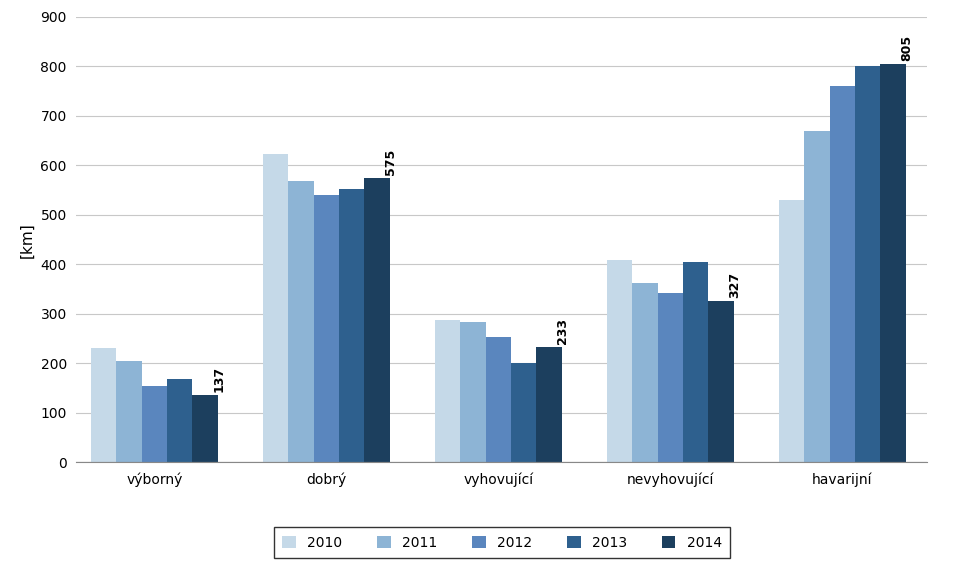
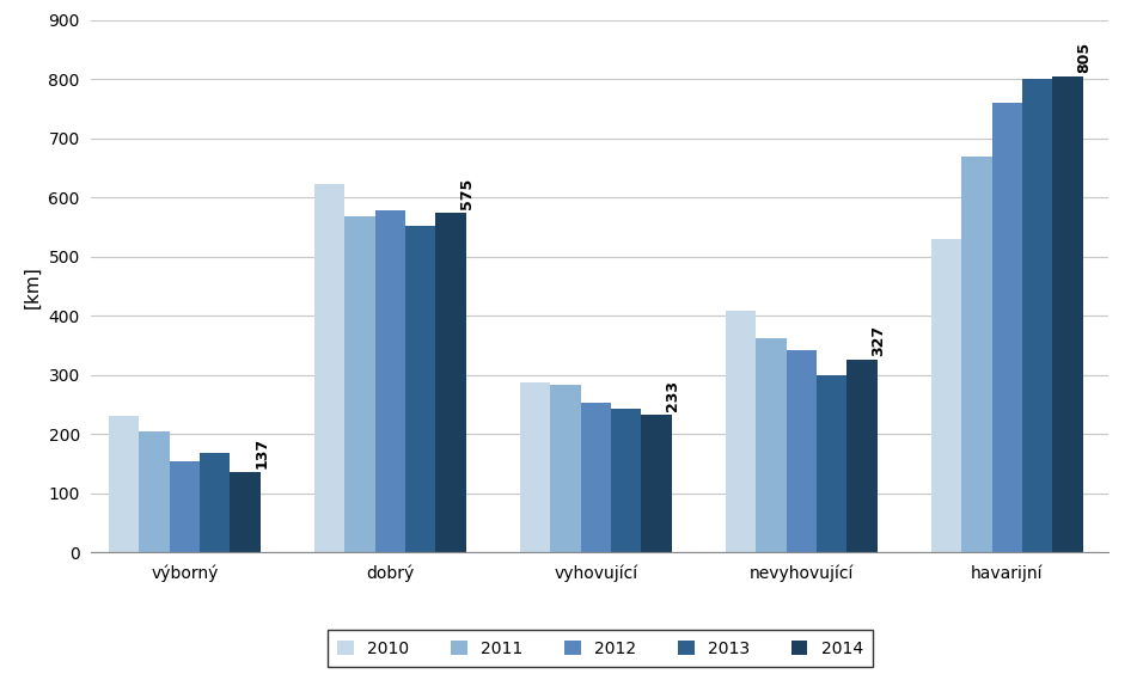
2012/dobrý: 540 -> 578
2013/vyhovující: 200 -> 243
2013/nevyhovující: 405 -> 300
